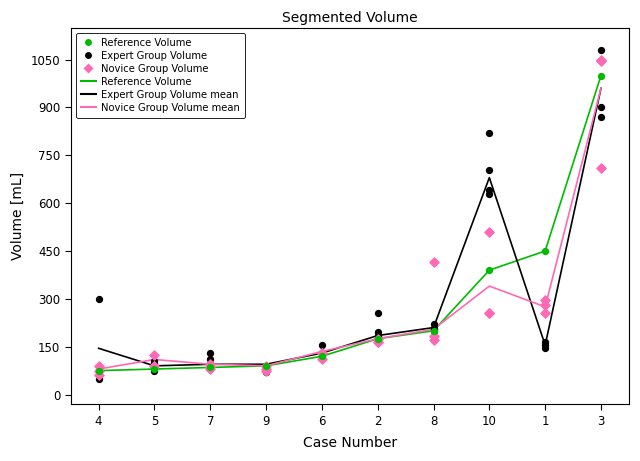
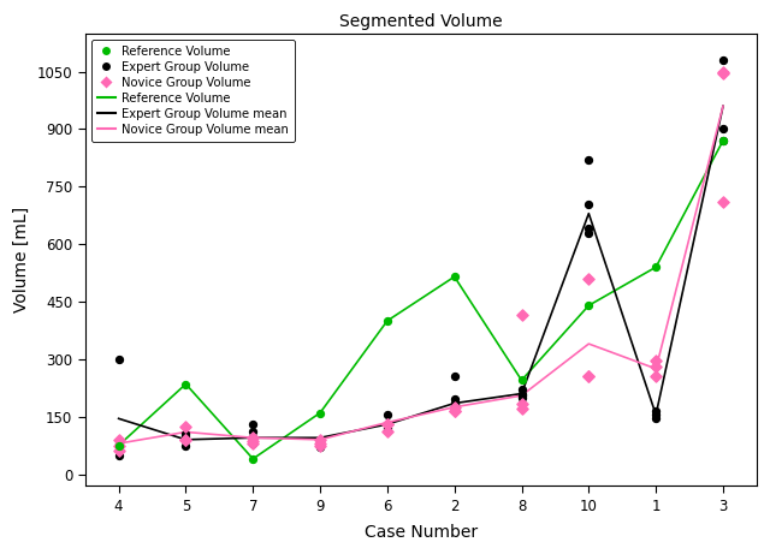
Reference Volume/5: 80 -> 235
Reference Volume/7: 85 -> 40
Reference Volume/9: 90 -> 160
Reference Volume/6: 120 -> 400
Reference Volume/2: 175 -> 515
Reference Volume/8: 200 -> 245
Reference Volume/10: 390 -> 440
Reference Volume/1: 450 -> 540
Reference Volume/3: 1000 -> 870
